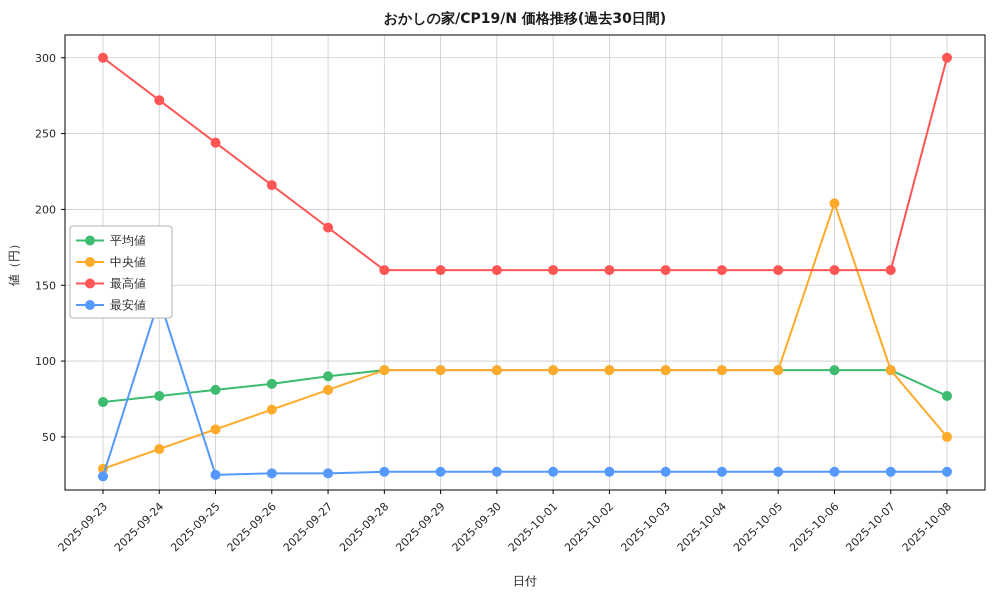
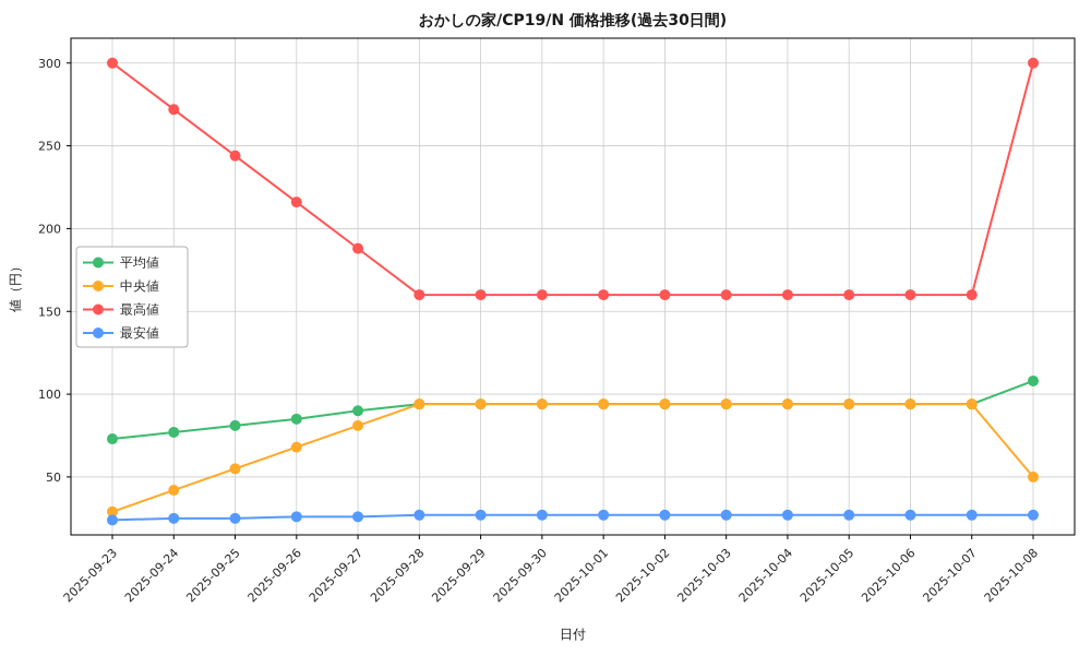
最安値/2025-09-24: 141 -> 25
中央値/2025-10-06: 204 -> 94
平均値/2025-10-08: 77 -> 108
